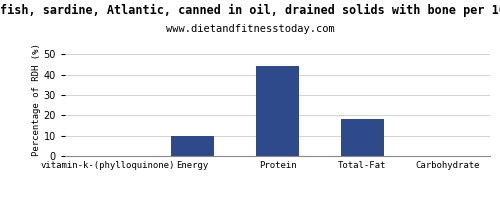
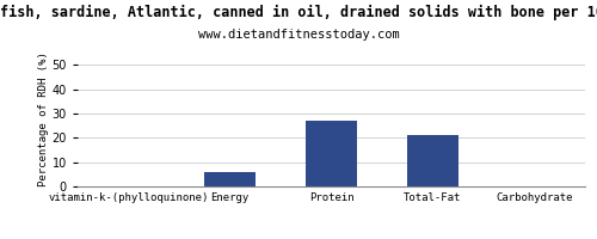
Energy: 10 -> 6
Protein: 44 -> 27
Total-Fat: 18 -> 21
